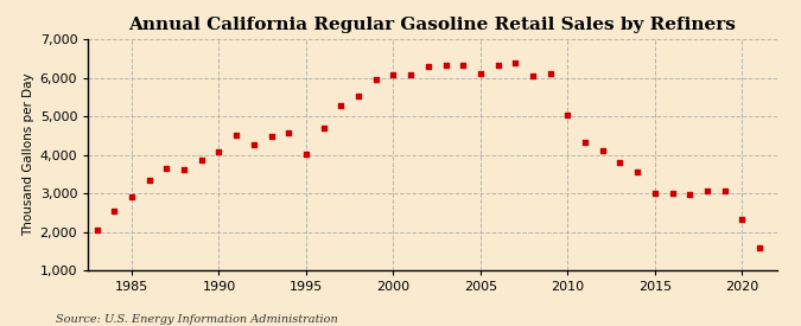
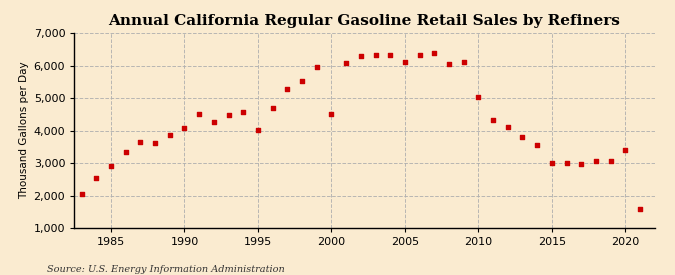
2000: 6,070 -> 4,500
2020: 2,330 -> 3,400
